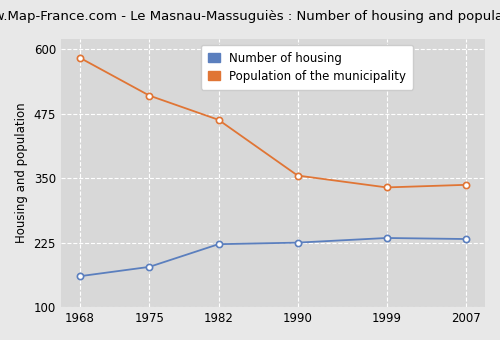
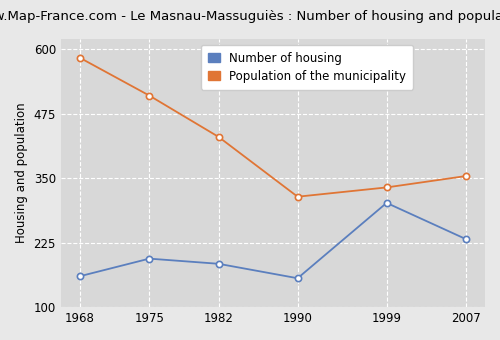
Number of housing/1975: 178 -> 194
Number of housing/1982: 222 -> 184
Population of the municipality/1982: 463 -> 430
Number of housing/1990: 225 -> 156
Population of the municipality/1990: 355 -> 314
Number of housing/1999: 234 -> 302
Population of the municipality/2007: 337 -> 354
